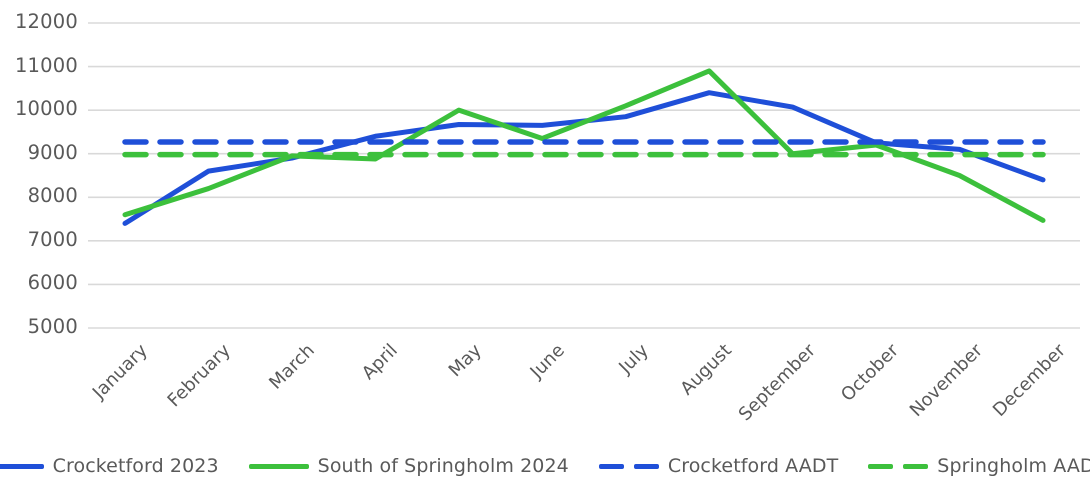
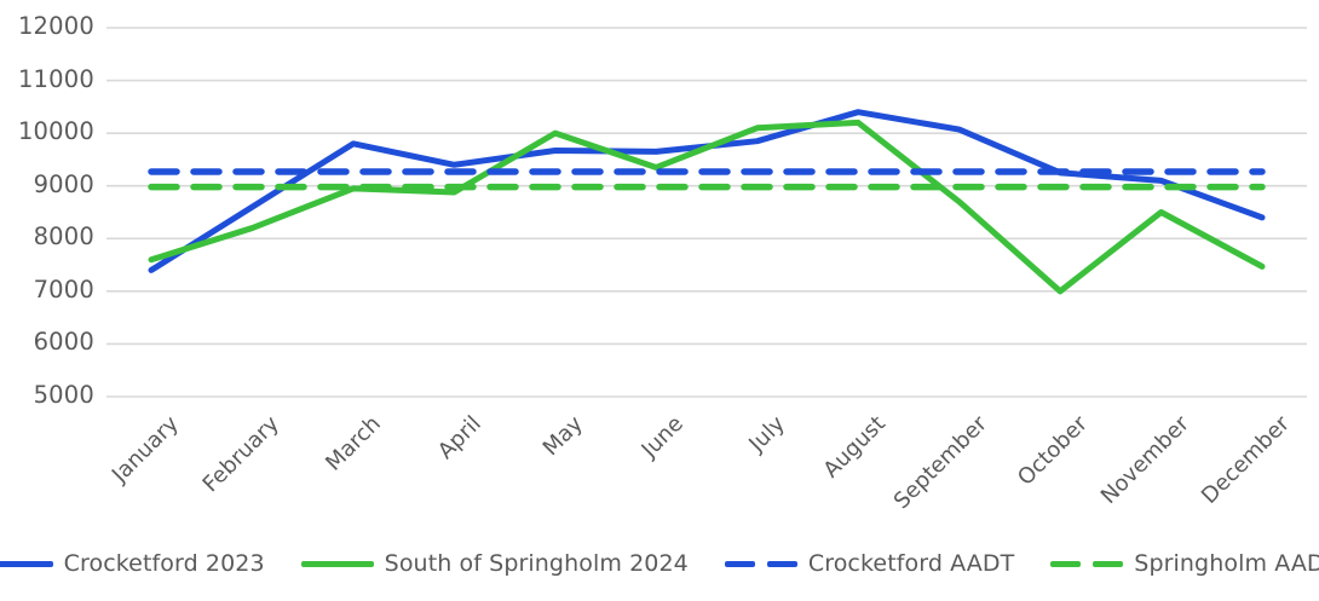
Crocketford 2023/March: 8900 -> 9800
South of Springholm 2024/August: 10900 -> 10200
South of Springholm 2024/September: 9000 -> 8700
South of Springholm 2024/October: 9200 -> 7000
